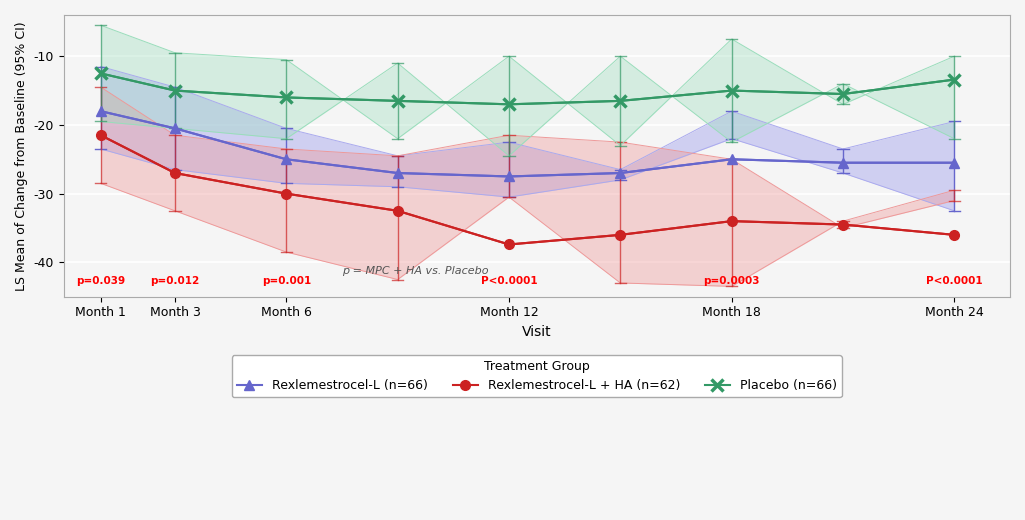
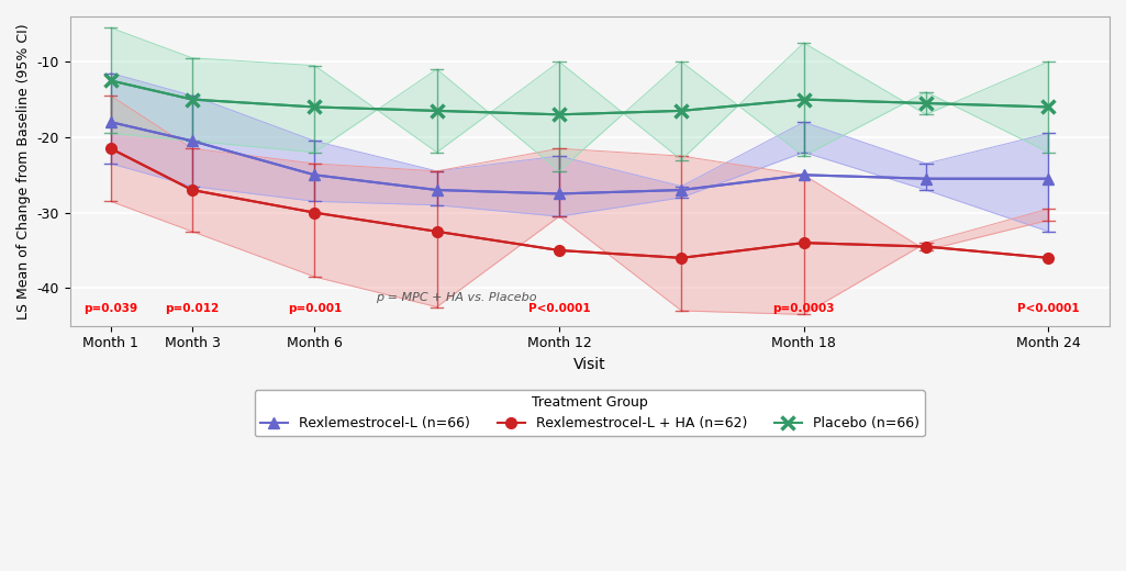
Rexlemestrocel-L + HA (n=62)/Month 12: -37.4 -> -35.0
Placebo (n=66)/Month 24: -13.4 -> -16.0
